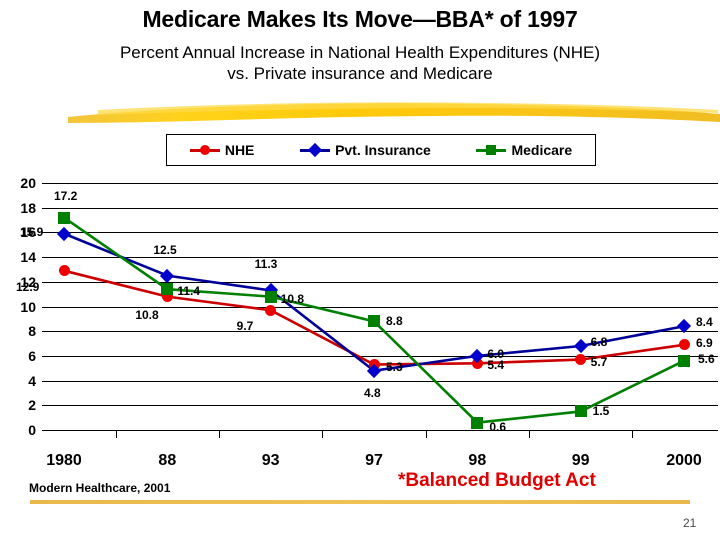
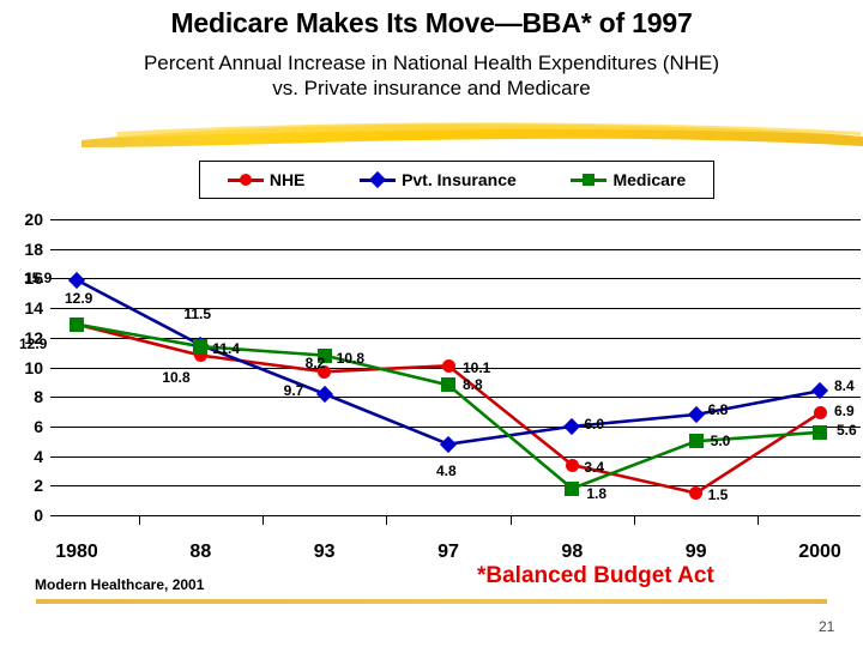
Medicare/1980: 17.2 -> 12.9
Pvt. Insurance/88: 12.5 -> 11.5
Pvt. Insurance/93: 11.3 -> 8.2
NHE/97: 5.3 -> 10.1
NHE/98: 5.4 -> 3.4
Medicare/98: 0.6 -> 1.8
NHE/99: 5.7 -> 1.5
Medicare/99: 1.5 -> 5.0
